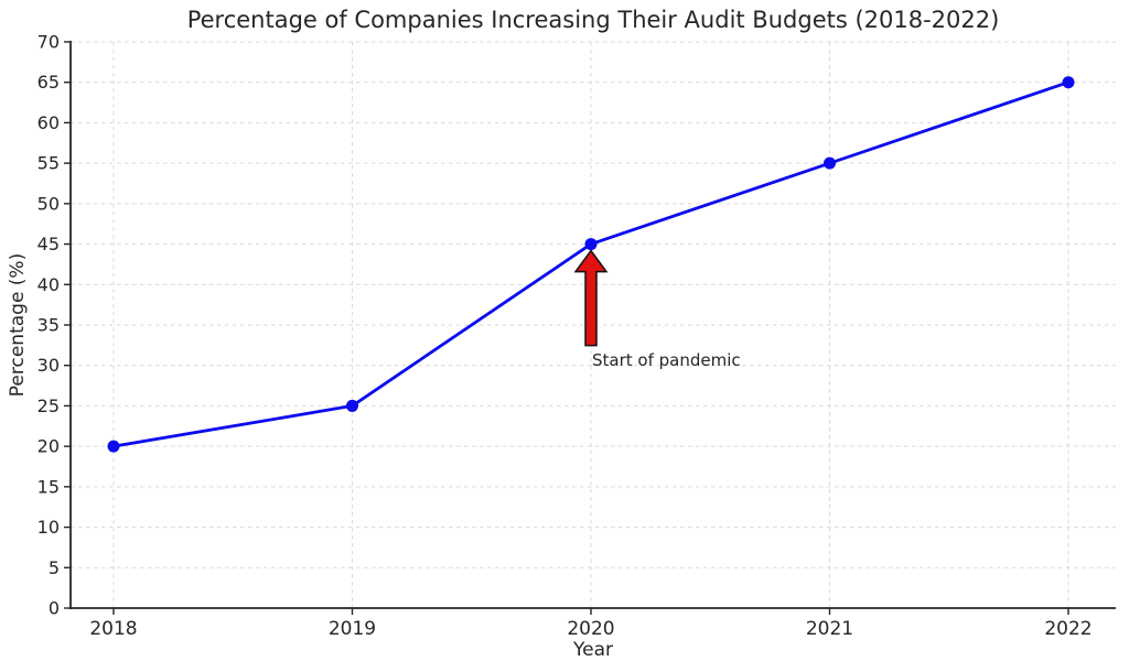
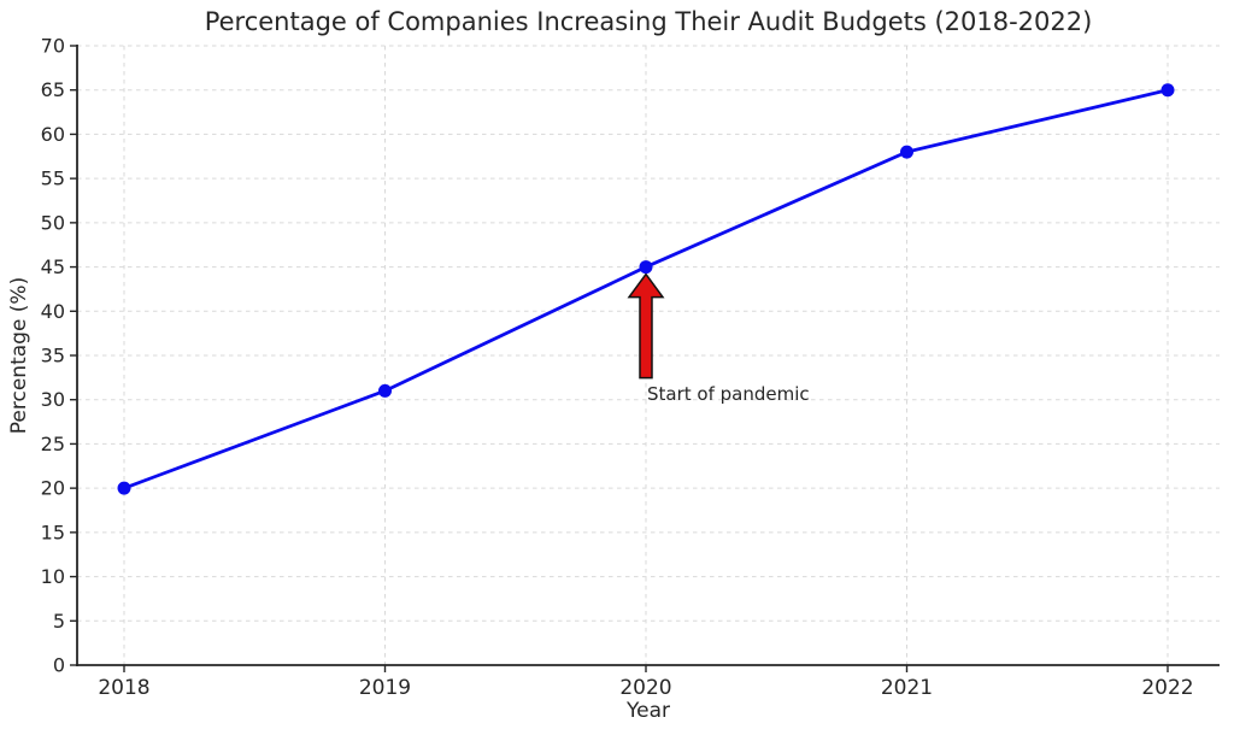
2019: 25 -> 31
2021: 55 -> 58
